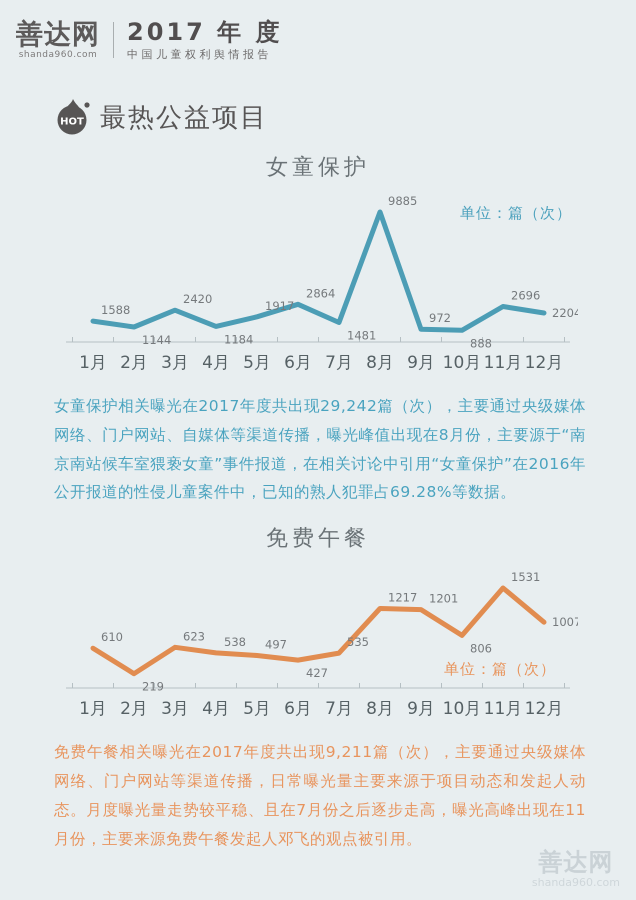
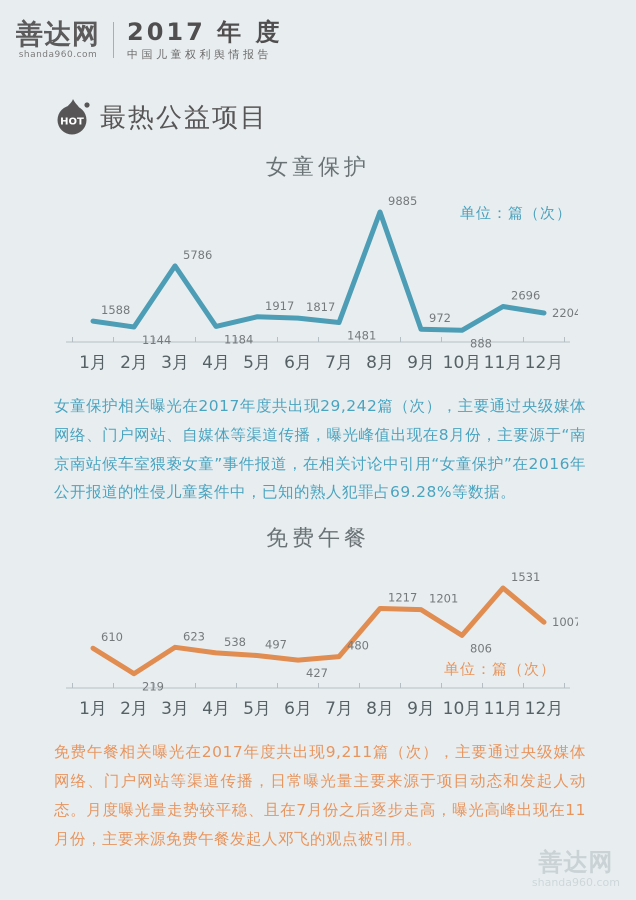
女童保护/3月: 2420 -> 5786
女童保护/6月: 2864 -> 1817
免费午餐/7月: 535 -> 480
